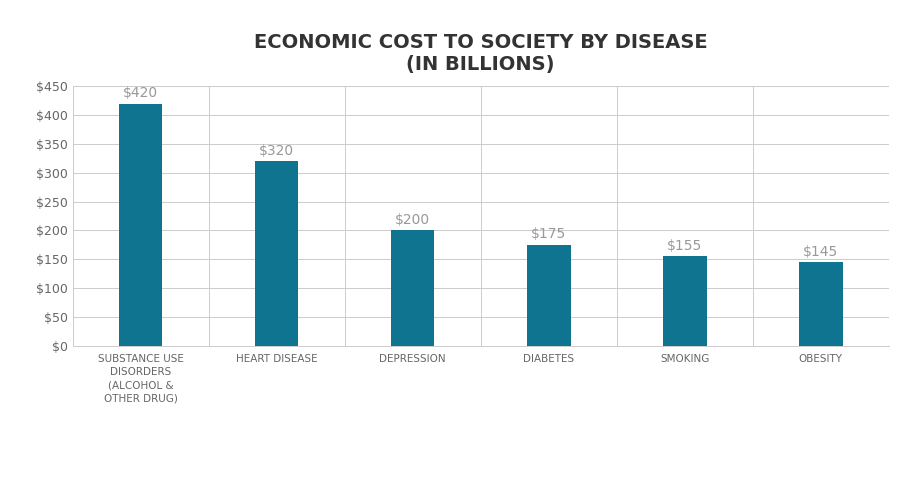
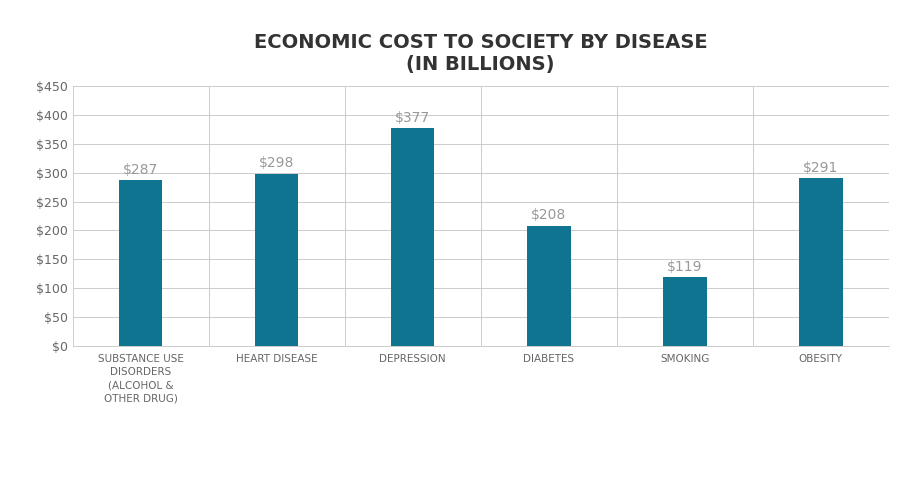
SUBSTANCE USE DISORDERS (ALCOHOL & OTHER DRUG): $420 -> $287
HEART DISEASE: $320 -> $298
DEPRESSION: $200 -> $377
DIABETES: $175 -> $208
SMOKING: $155 -> $119
OBESITY: $145 -> $291
